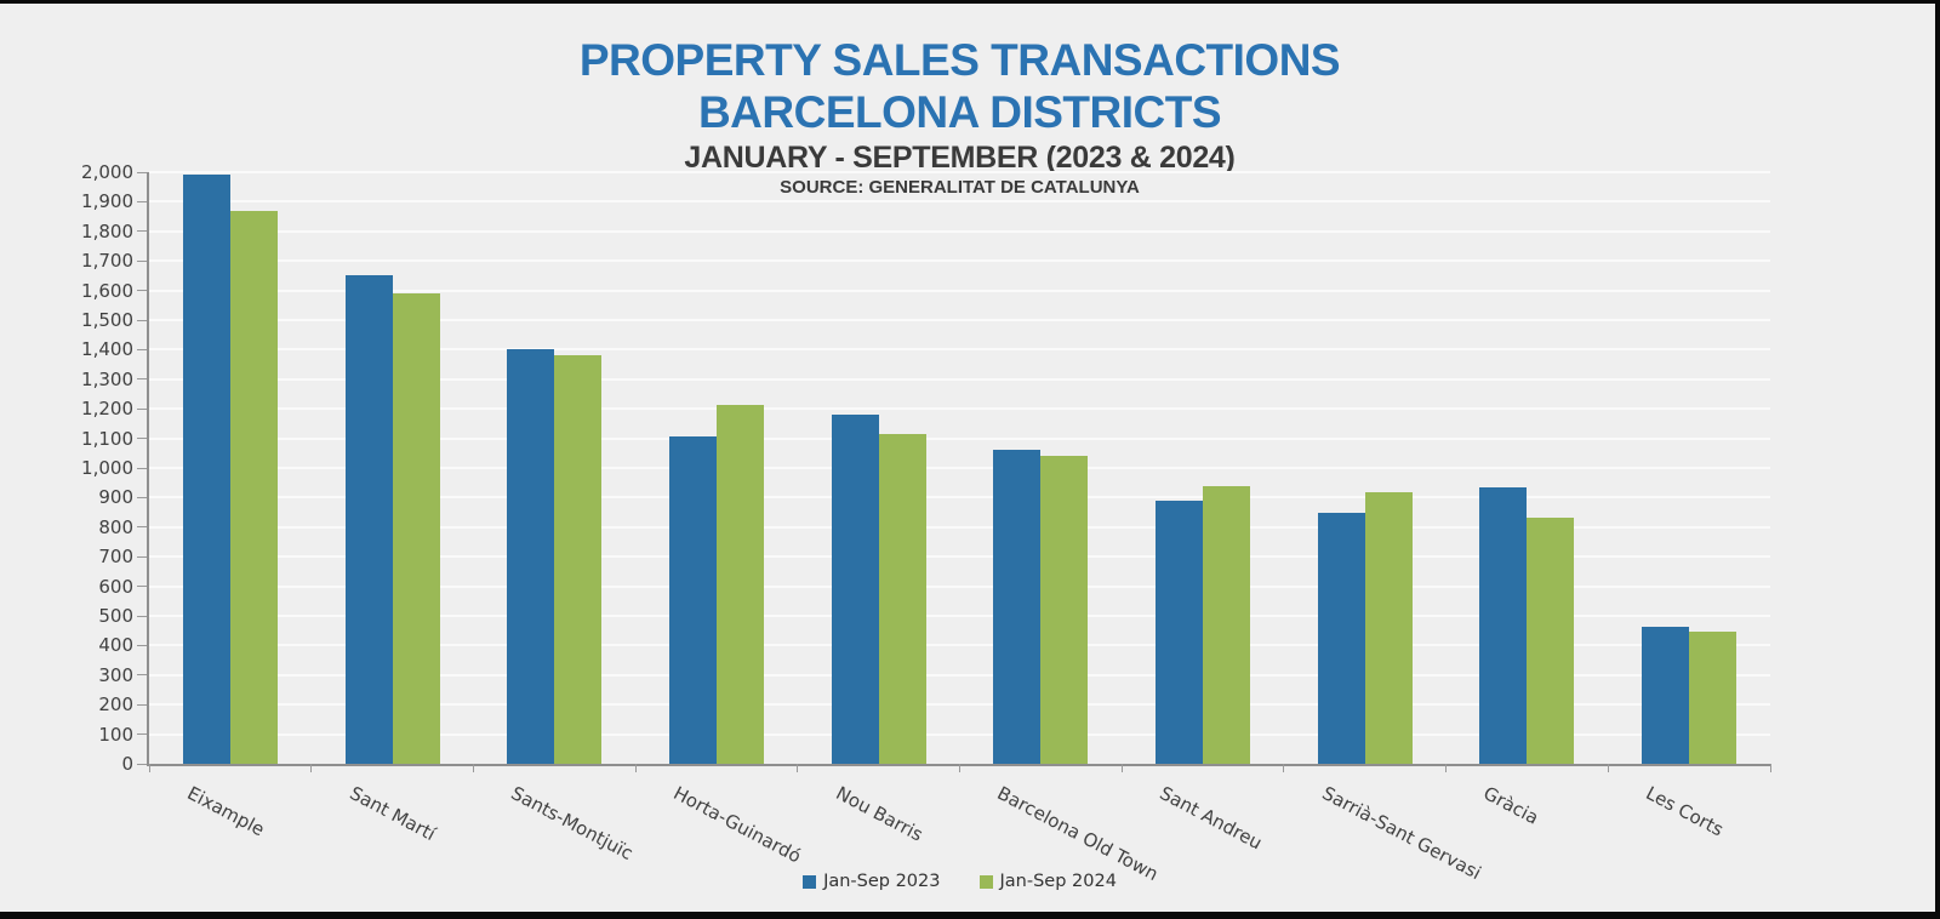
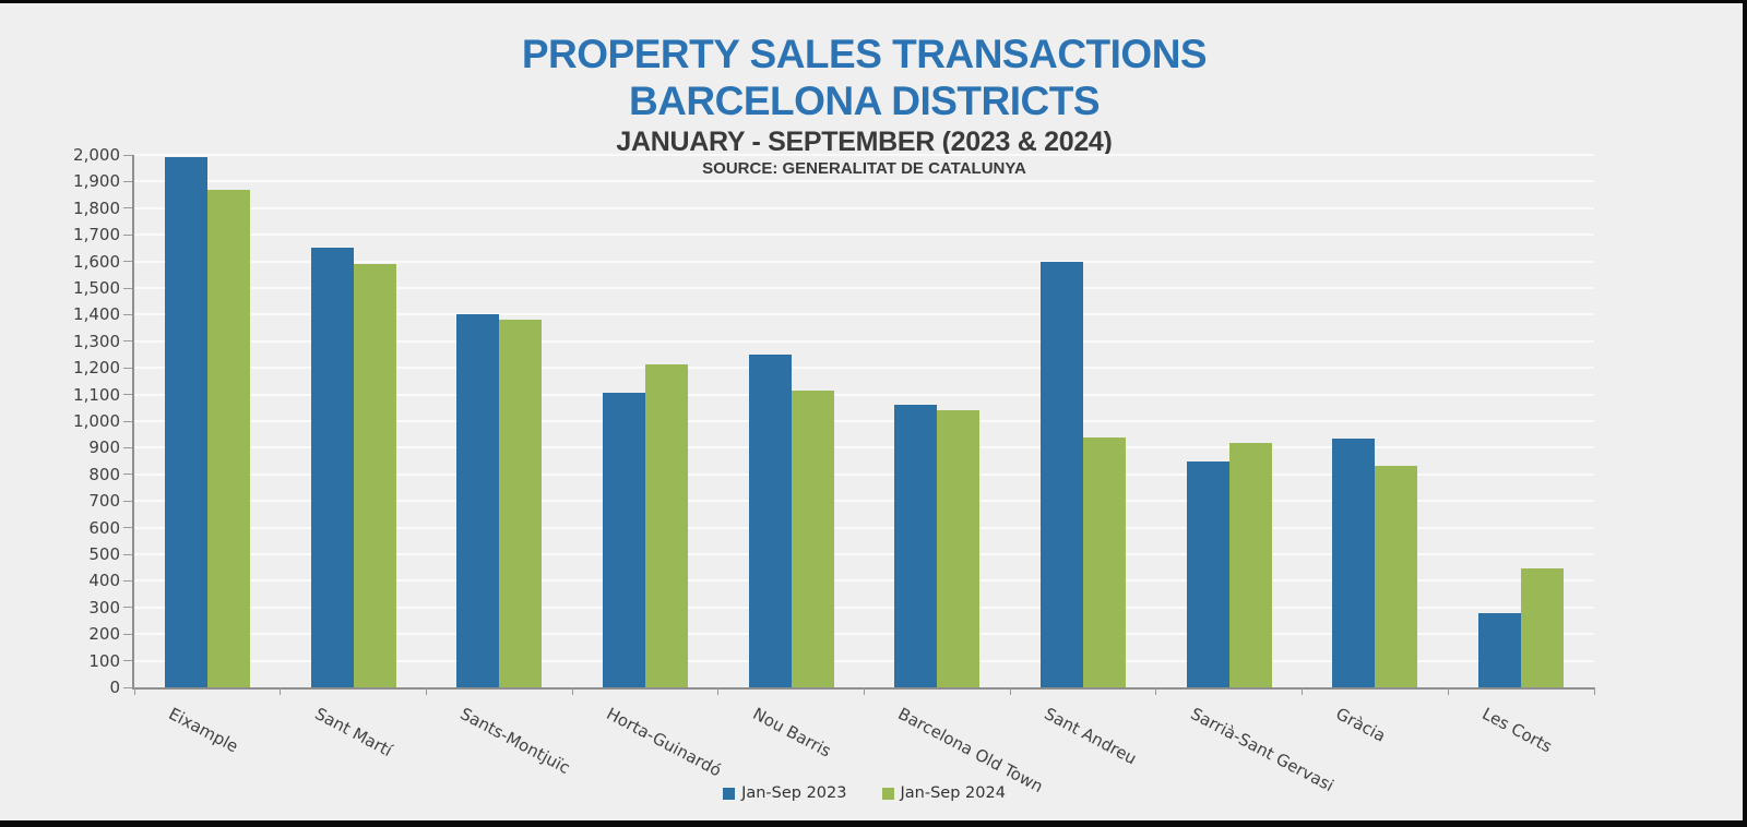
Jan-Sep 2023/Nou Barris: 1180 -> 1250
Jan-Sep 2023/Sant Andreu: 890 -> 1600
Jan-Sep 2023/Les Corts: 460 -> 280
